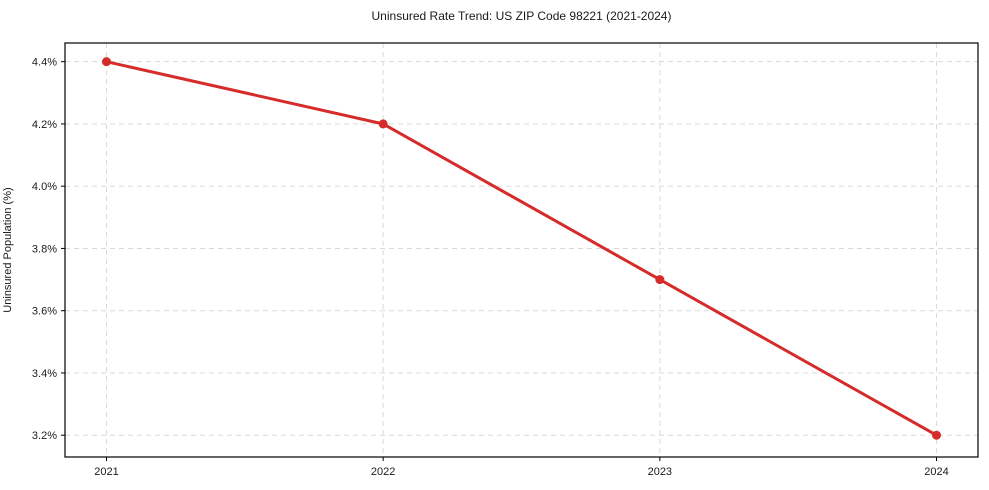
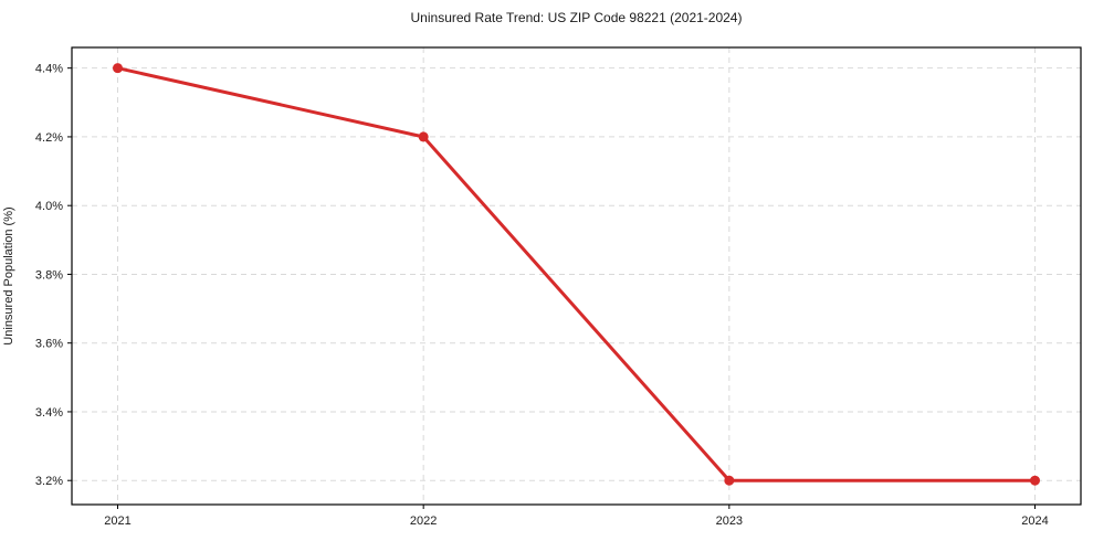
2023: 3.7% -> 3.2%
